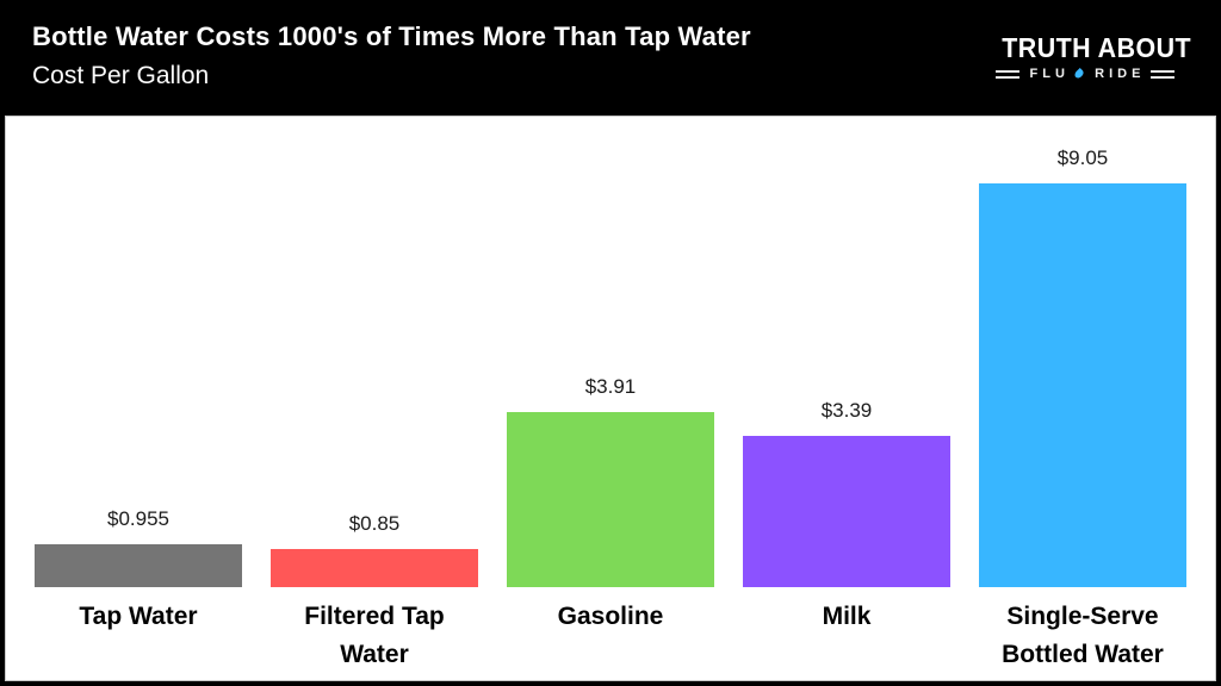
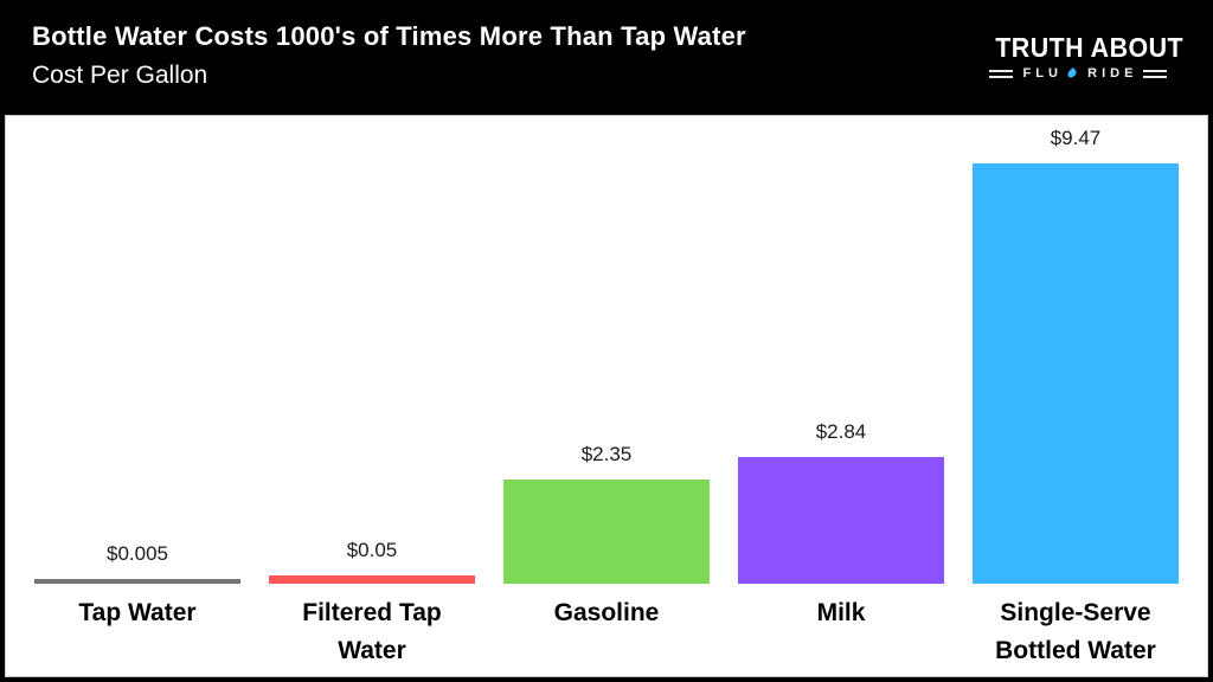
Tap Water: $0.955 -> $0.005
Filtered Tap Water: $0.85 -> $0.05
Gasoline: $3.91 -> $2.35
Milk: $3.39 -> $2.84
Single-Serve Bottled Water: $9.05 -> $9.47
